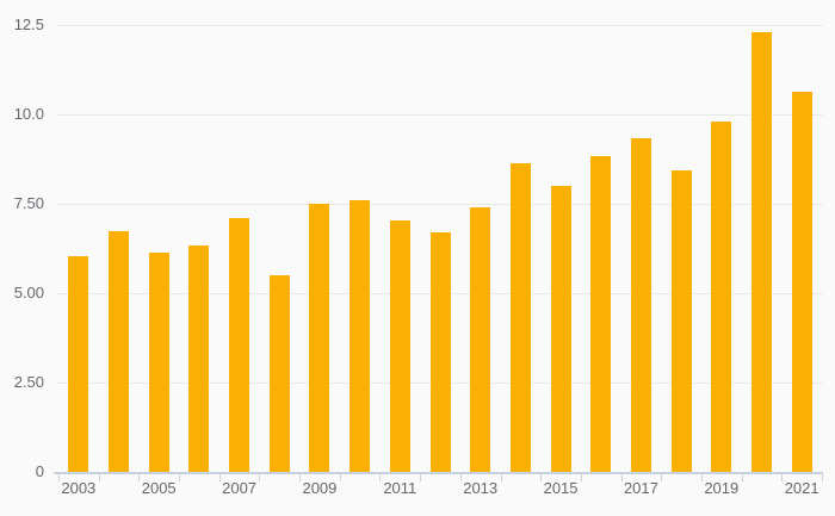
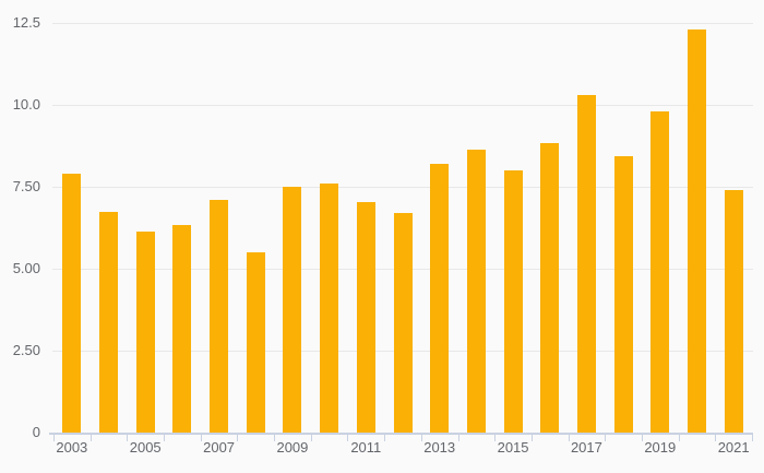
2003: 6.0 -> 7.9
2013: 7.4 -> 8.2
2017: 9.3 -> 10.3
2021: 10.7 -> 7.4
